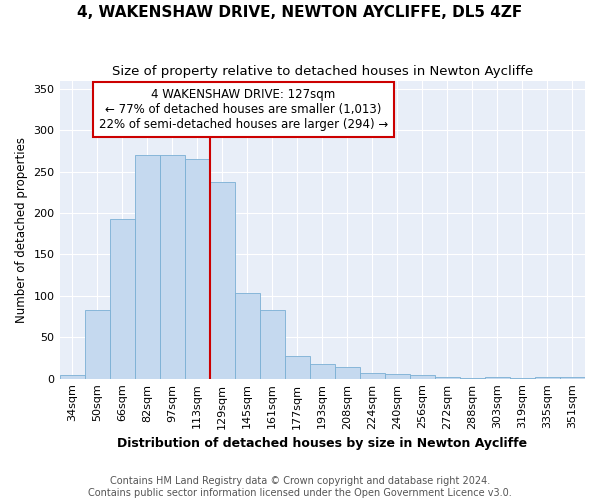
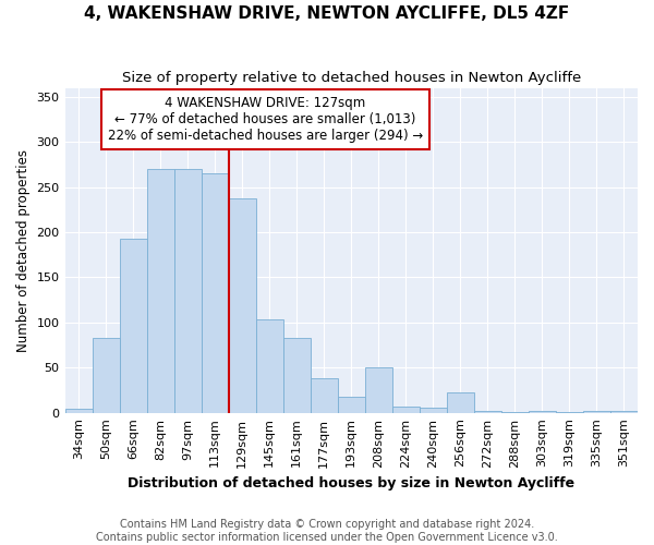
177sqm: 27 -> 38
208sqm: 14 -> 50
256sqm: 5 -> 22
